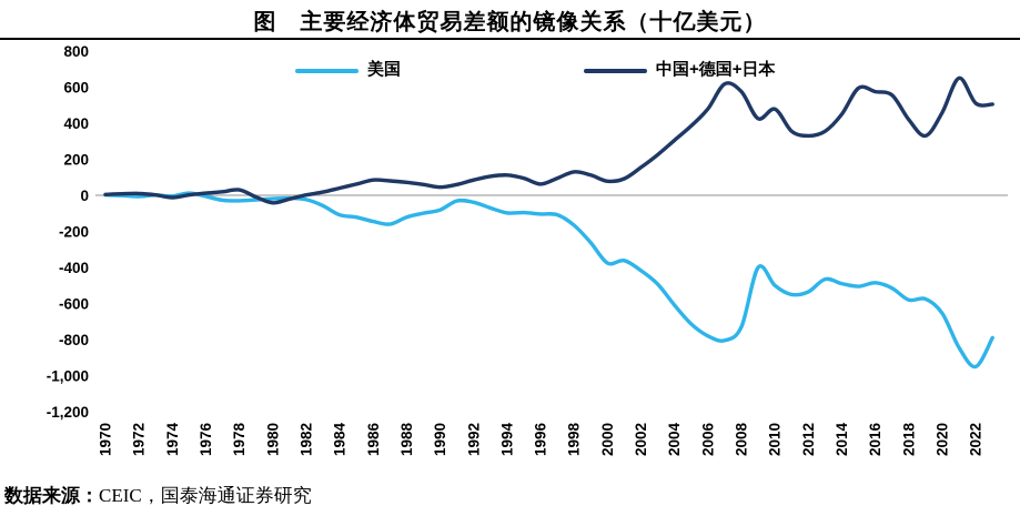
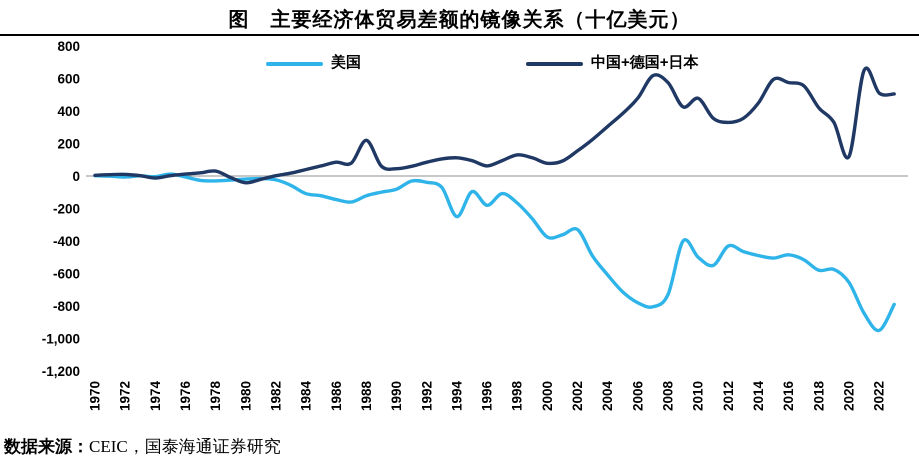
中国+德国+日本/1988: 70 -> 220
美国/1994: -100 -> -250
美国/1996: -100 -> -180
美国/2002: -420 -> -330
美国/2012: -540 -> -430
中国+德国+日本/2020: 460 -> 120
